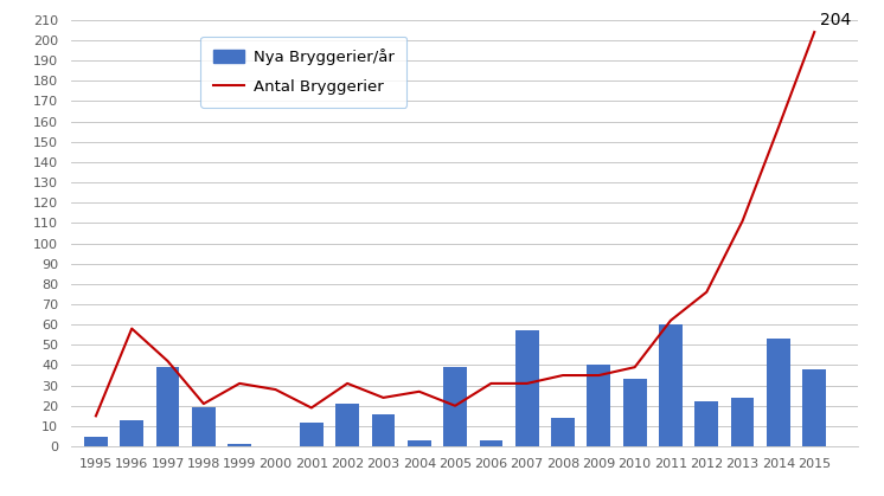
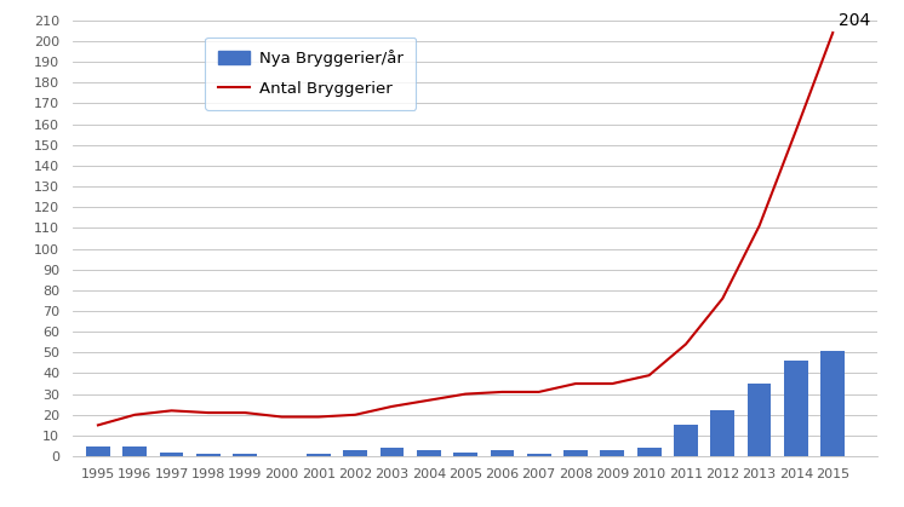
Nya Bryggerier/år/1996: 13 -> 5
Antal Bryggerier/1996: 58 -> 20
Nya Bryggerier/år/1997: 39 -> 2
Antal Bryggerier/1997: 42 -> 22
Nya Bryggerier/år/1998: 19 -> 1
Antal Bryggerier/1999: 31 -> 21
Antal Bryggerier/2000: 28 -> 19
Nya Bryggerier/år/2001: 12 -> 1
Nya Bryggerier/år/2002: 21 -> 3
Antal Bryggerier/2002: 31 -> 20
Nya Bryggerier/år/2003: 16 -> 4
Nya Bryggerier/år/2005: 39 -> 2
Antal Bryggerier/2005: 20 -> 30
Nya Bryggerier/år/2007: 57 -> 1
Nya Bryggerier/år/2008: 14 -> 3
Nya Bryggerier/år/2009: 40 -> 3
Nya Bryggerier/år/2010: 33 -> 4
Nya Bryggerier/år/2011: 60 -> 15
Antal Bryggerier/2011: 62 -> 54
Nya Bryggerier/år/2013: 24 -> 35
Nya Bryggerier/år/2014: 53 -> 46
Nya Bryggerier/år/2015: 38 -> 51
